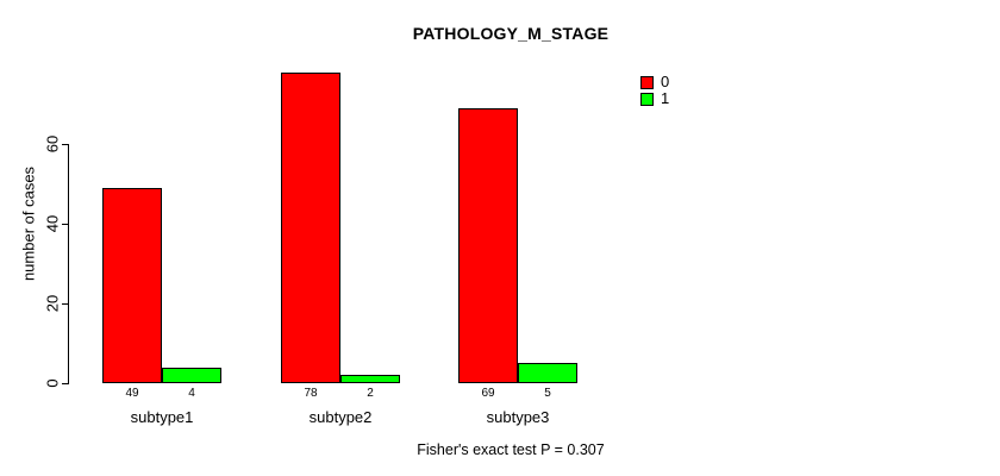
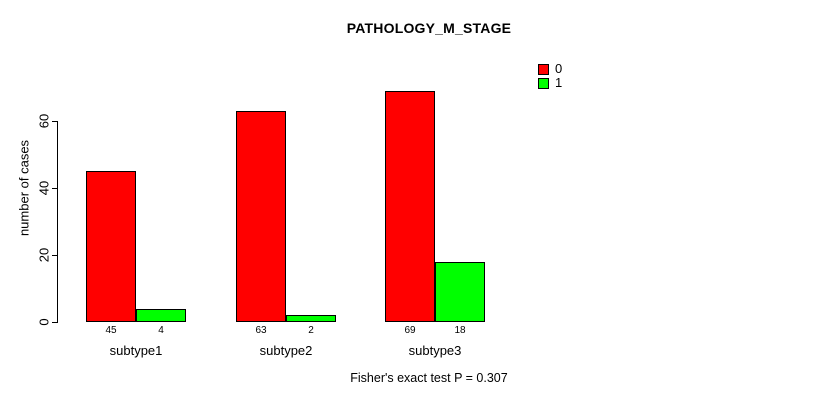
0/subtype1: 49 -> 45
0/subtype2: 78 -> 63
1/subtype3: 5 -> 18
